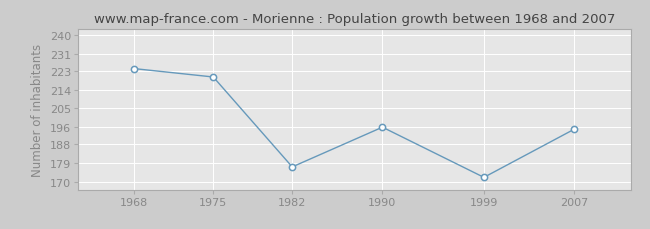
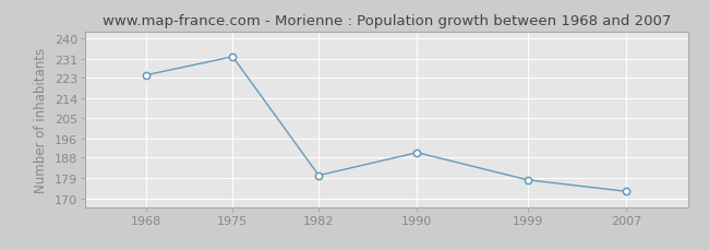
1975: 220 -> 232
1982: 177 -> 180
1990: 196 -> 190
1999: 172 -> 178
2007: 195 -> 173
